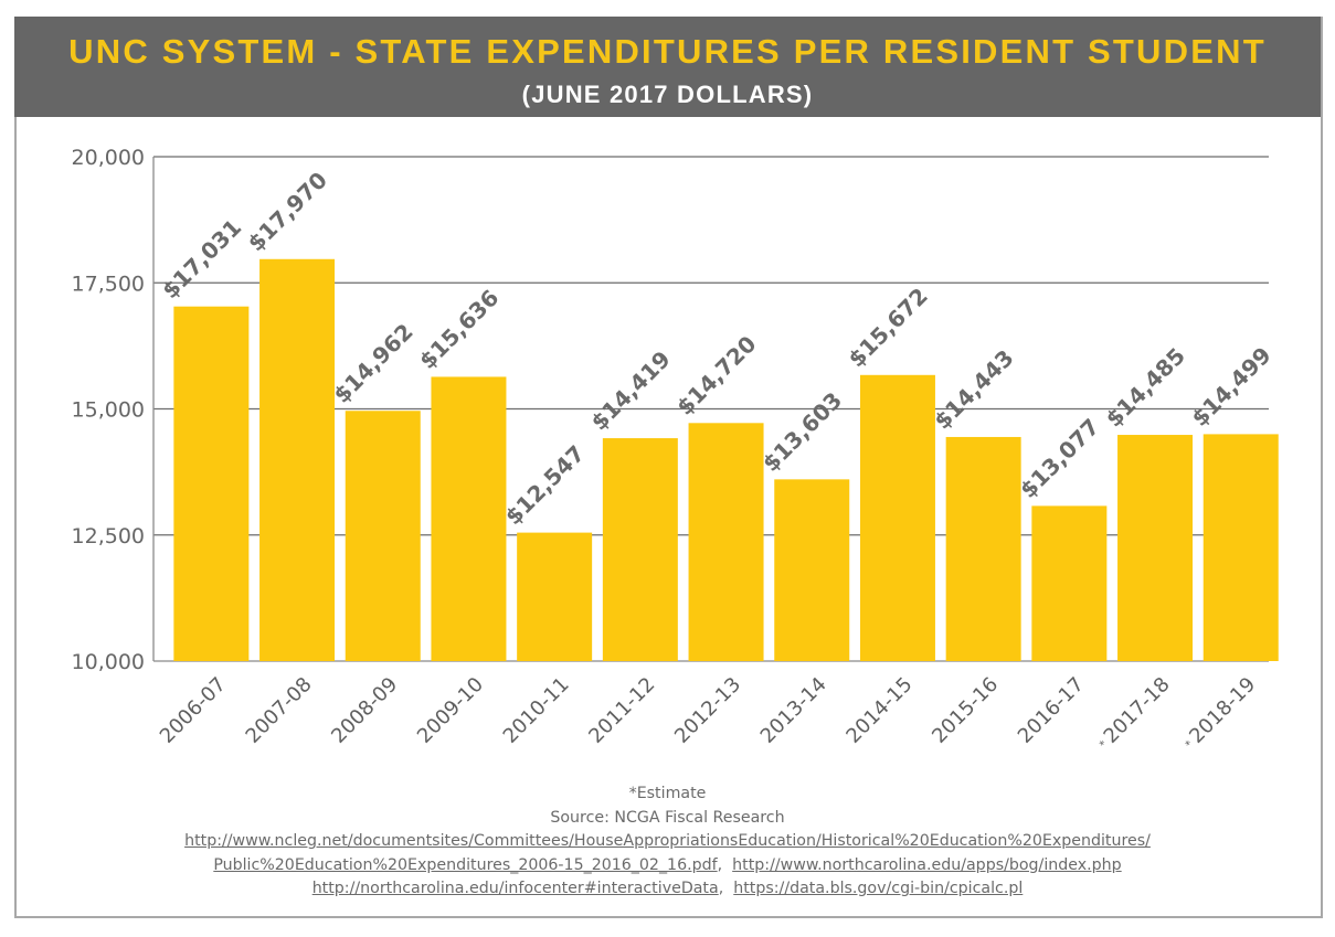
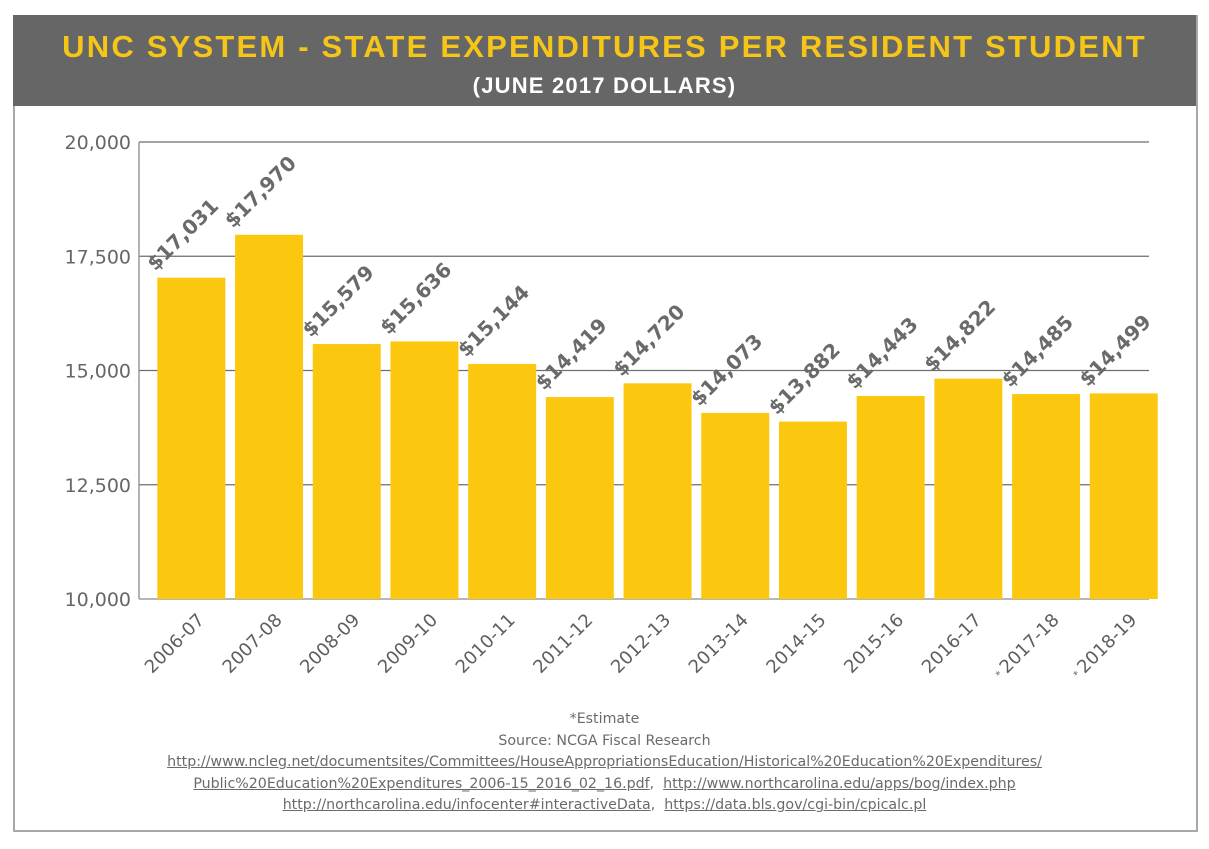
2008-09: $14,962 -> $15,579
2010-11: $12,547 -> $15,144
2013-14: $13,603 -> $14,073
2014-15: $15,672 -> $13,882
2016-17: $13,077 -> $14,822
